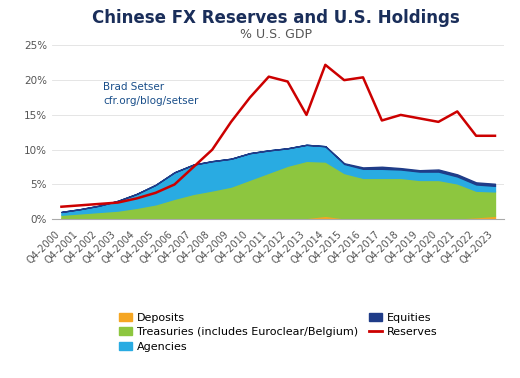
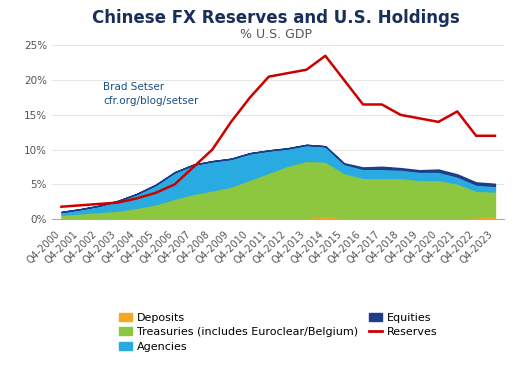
Reserves/Q4-2012: 19.8% -> 21.0%
Reserves/Q4-2013: 15.0% -> 21.5%
Reserves/Q4-2014: 22.2% -> 23.5%
Reserves/Q4-2016: 20.4% -> 16.5%
Reserves/Q4-2017: 14.2% -> 16.5%
